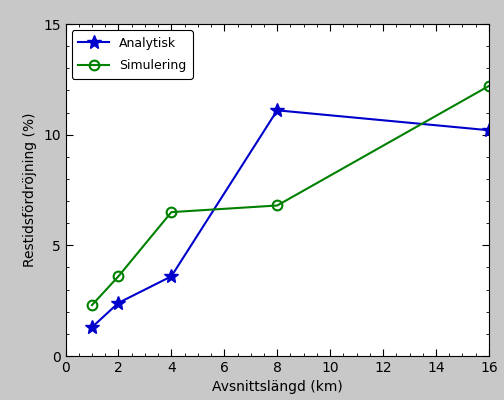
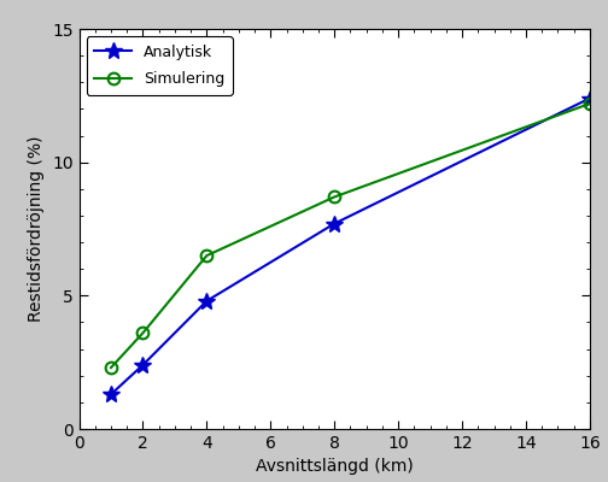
Analytisk/4: 3.6 -> 4.8
Analytisk/8: 11.1 -> 7.7
Simulering/8: 6.8 -> 8.7
Analytisk/16: 10.2 -> 12.4
